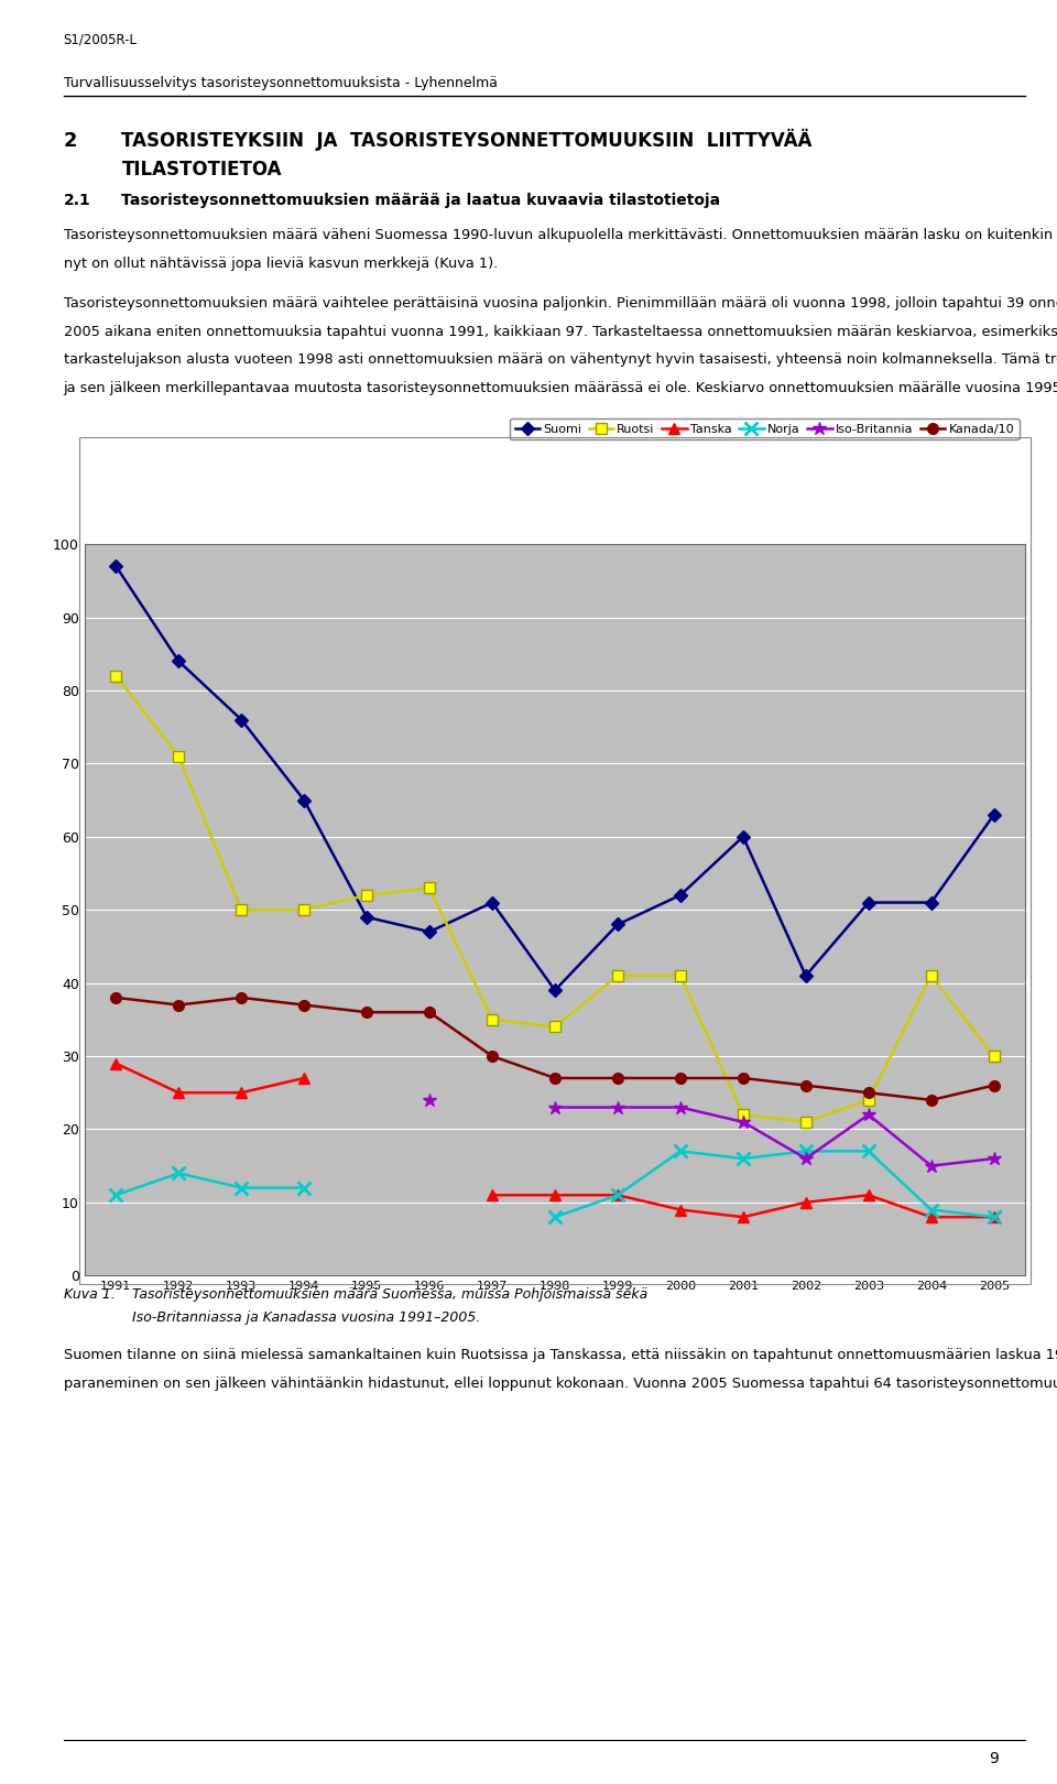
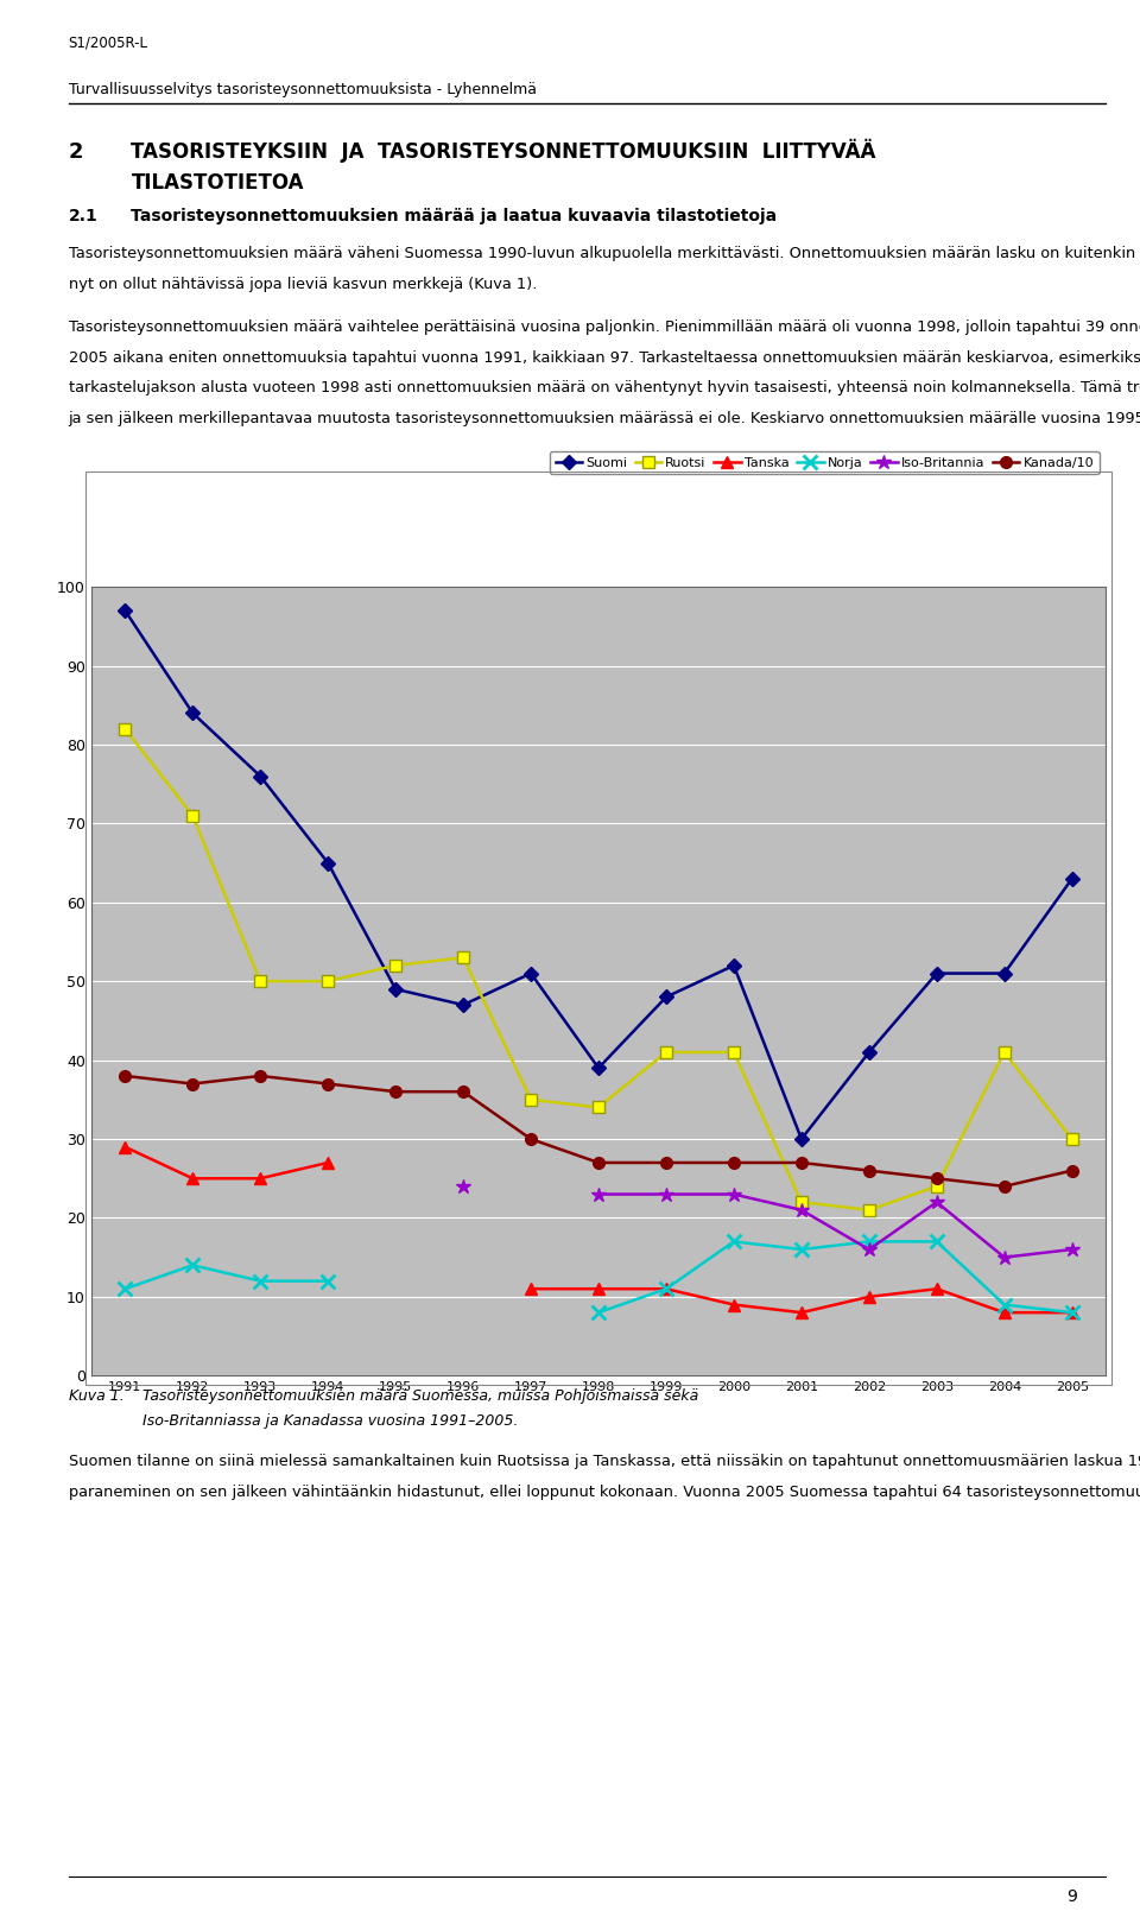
Suomi/2001: 60 -> 30
